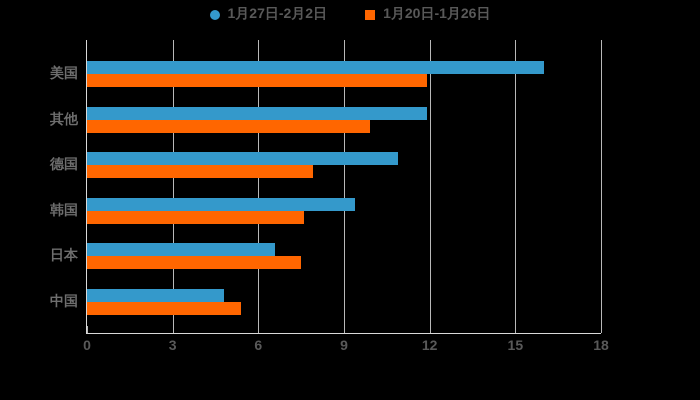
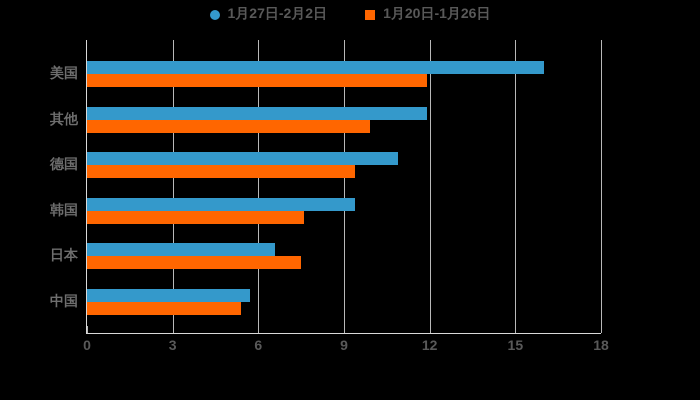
1月20日-1月26日/德国: 7.9 -> 9.4
1月27日-2月2日/中国: 4.8 -> 5.7
